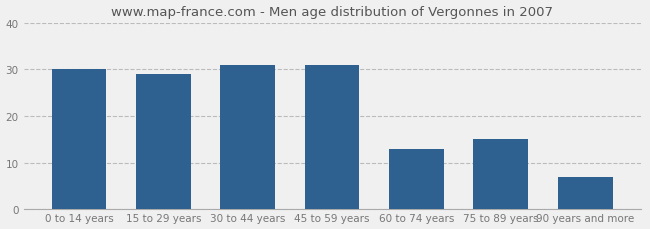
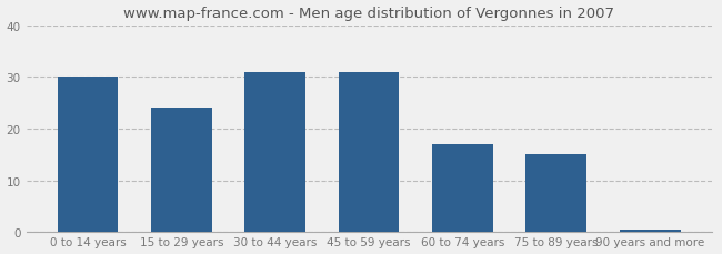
15 to 29 years: 29.0 -> 24.0
60 to 74 years: 13.0 -> 17.0
90 years and more: 7.0 -> 0.5
